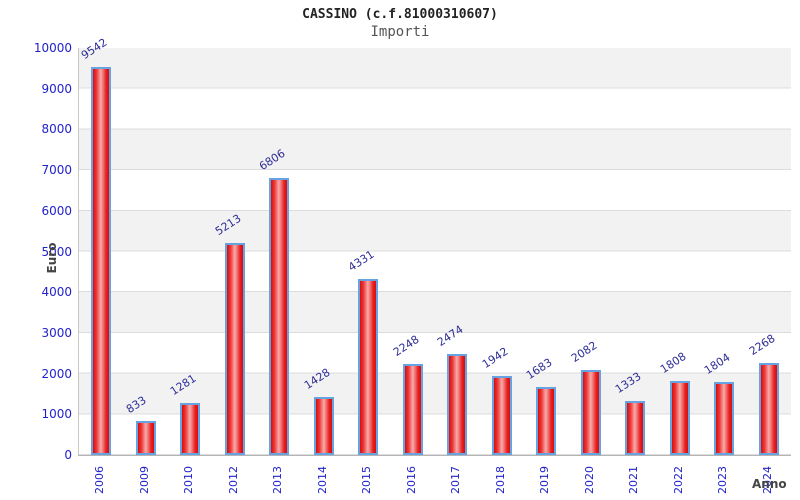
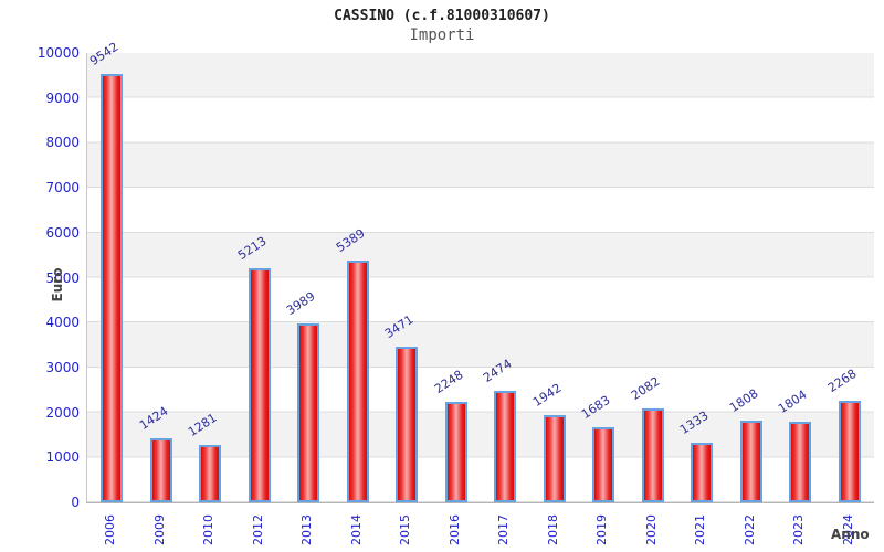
2009: 833 -> 1424
2013: 6806 -> 3989
2014: 1428 -> 5389
2015: 4331 -> 3471
